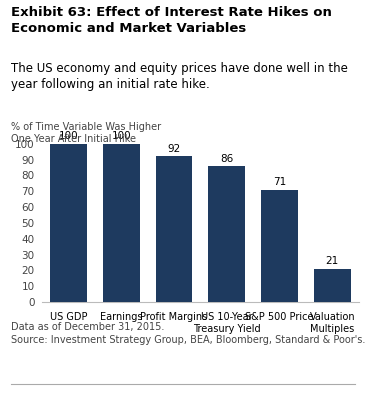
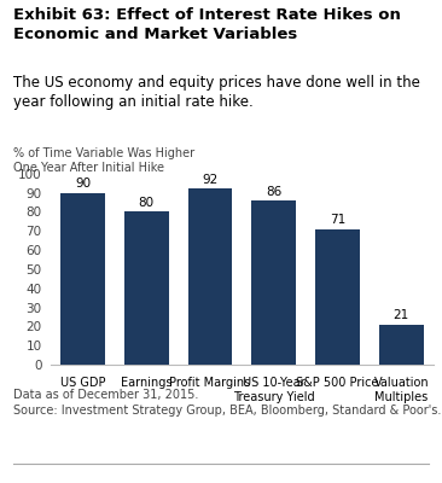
US GDP: 100 -> 90
Earnings: 100 -> 80
